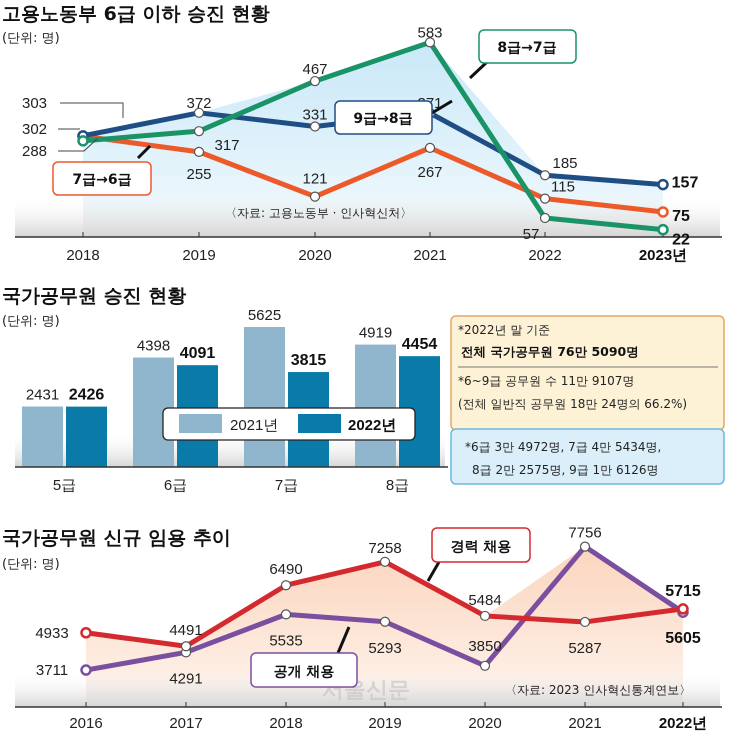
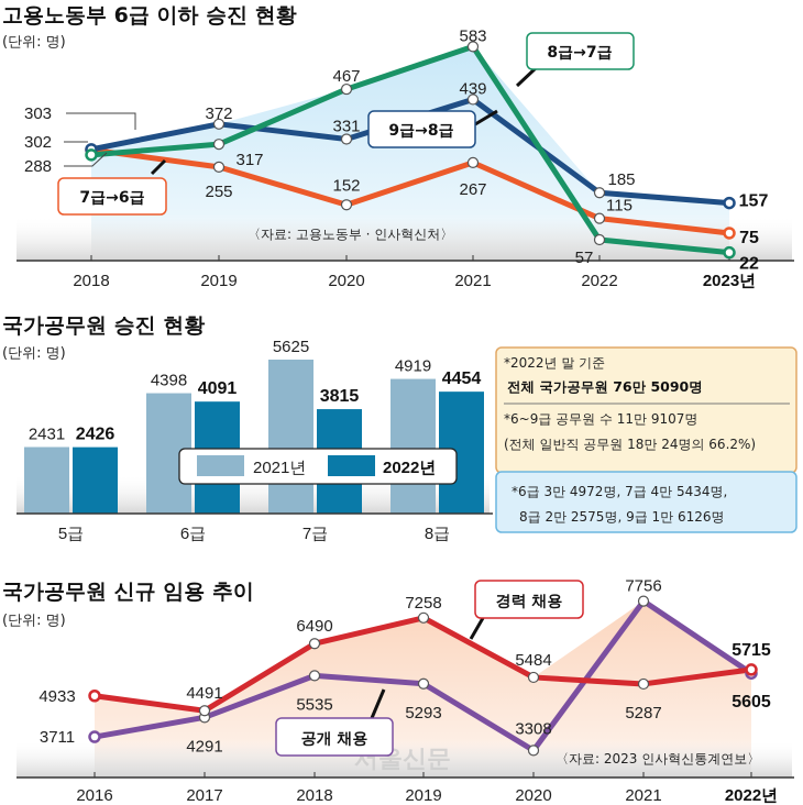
고용노동부 6급 이하 승진 현황/7급→6급/2020: 121 -> 152
고용노동부 6급 이하 승진 현황/9급→8급/2021: 371 -> 439
국가공무원 신규 임용 추이/공개 채용/2020: 3850 -> 3308
